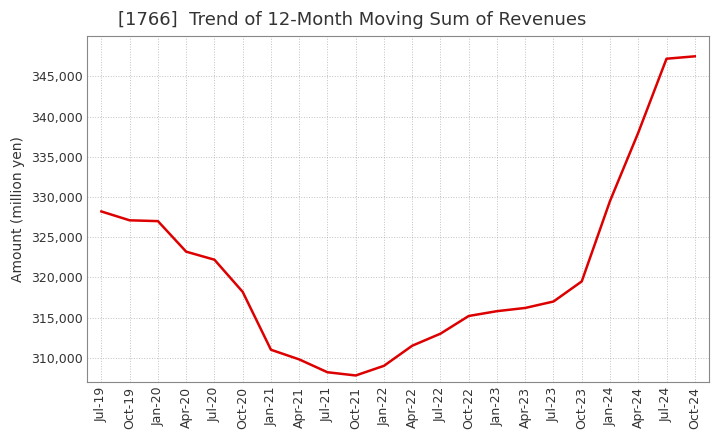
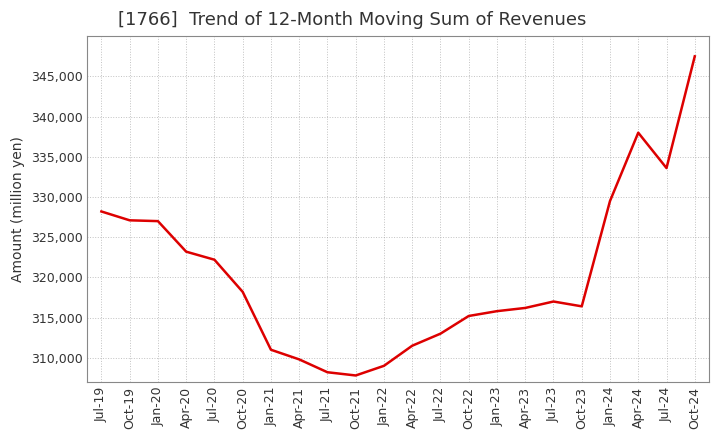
Oct-23: 319,500 -> 316,400
Jul-24: 347,200 -> 333,600
